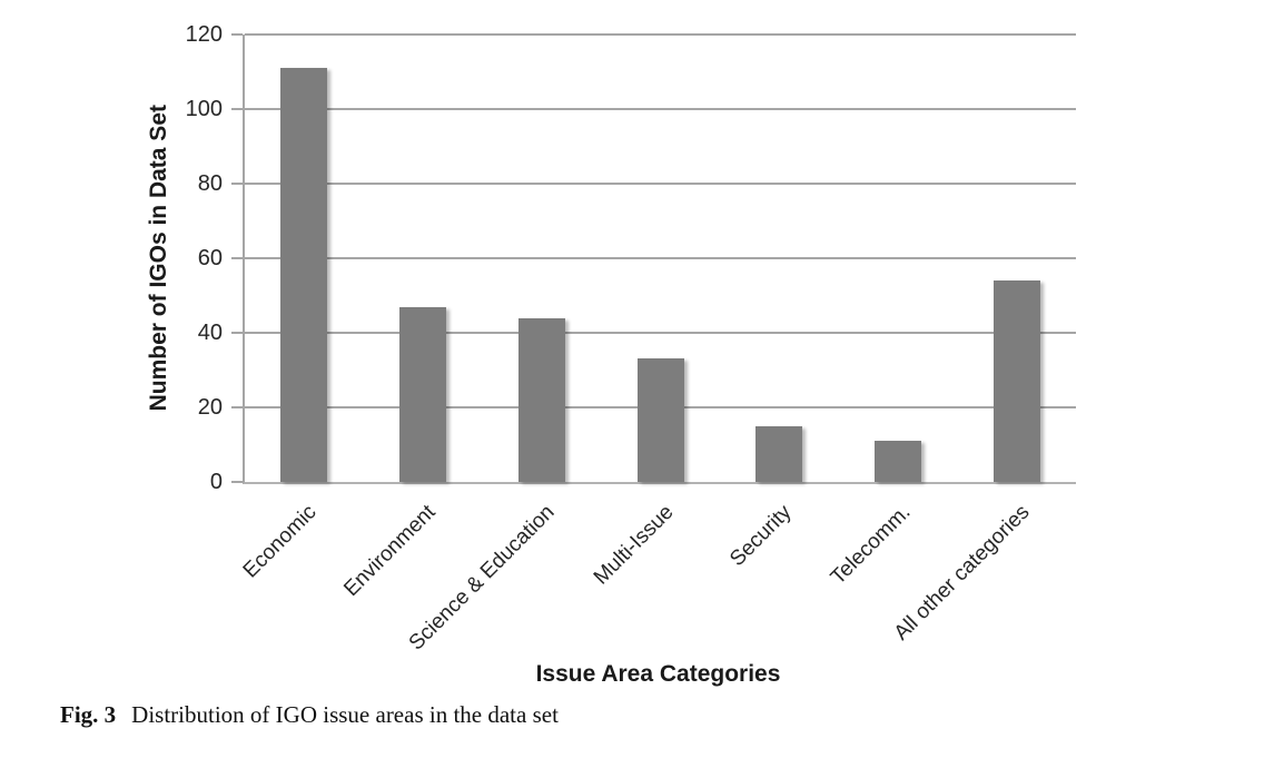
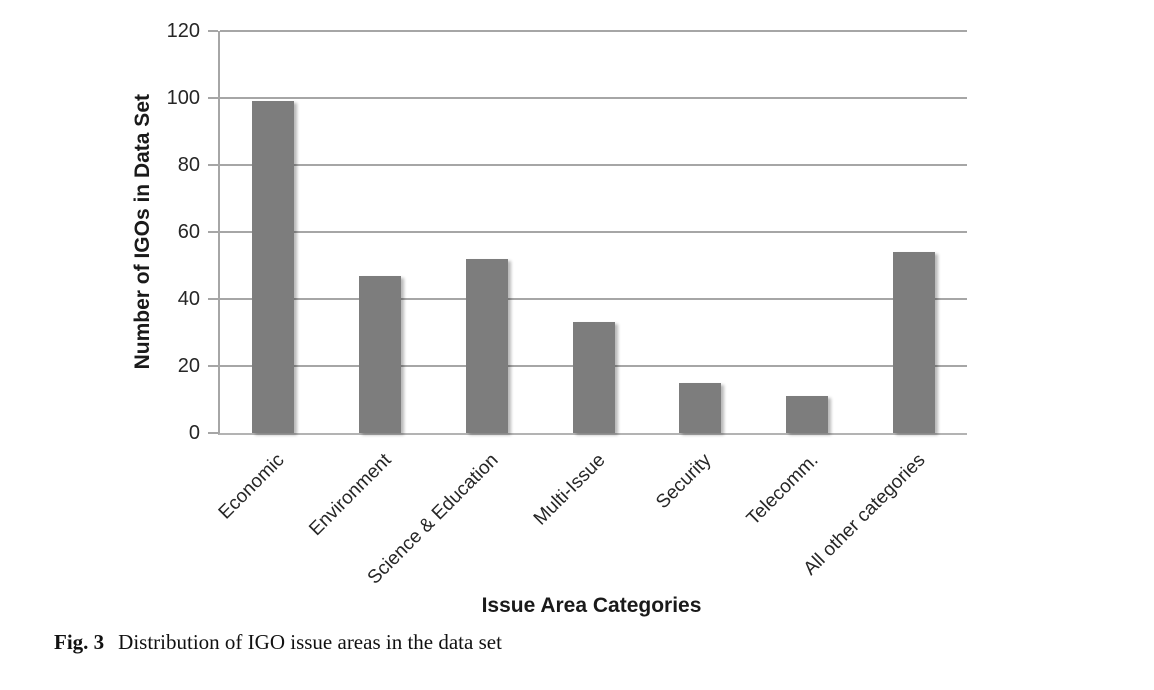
Economic: 111 -> 99
Science & Education: 44 -> 52
